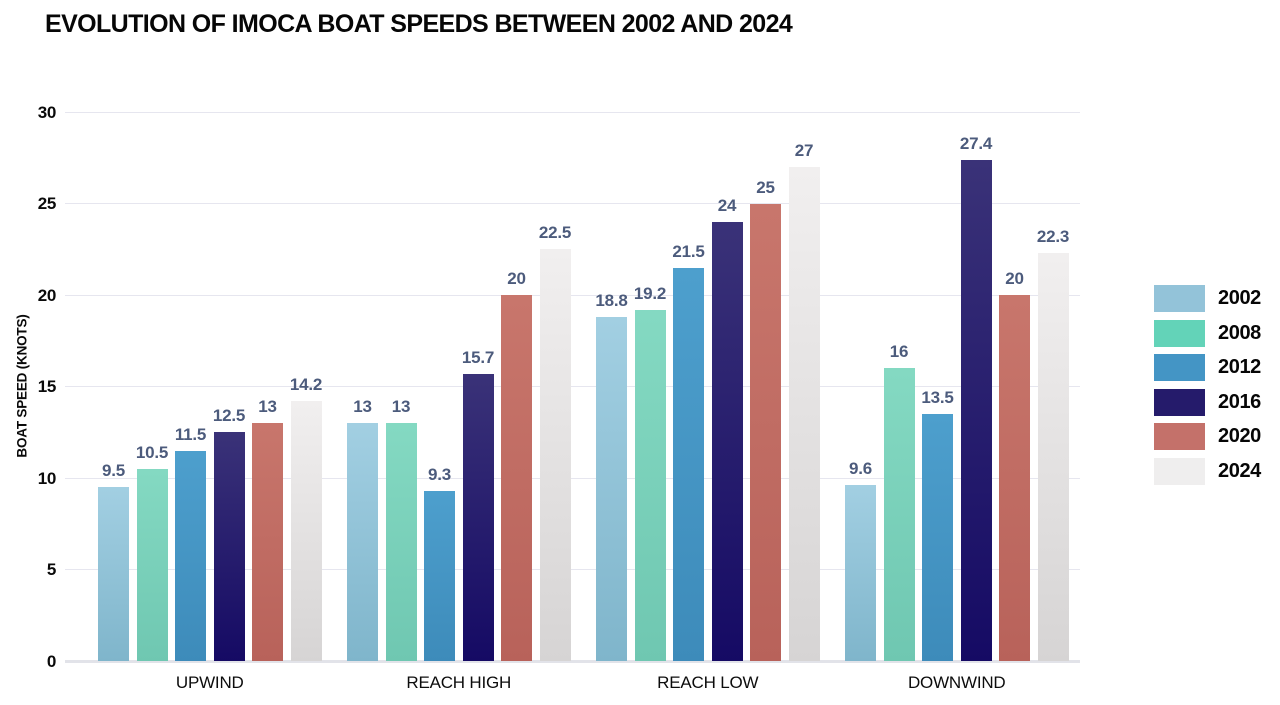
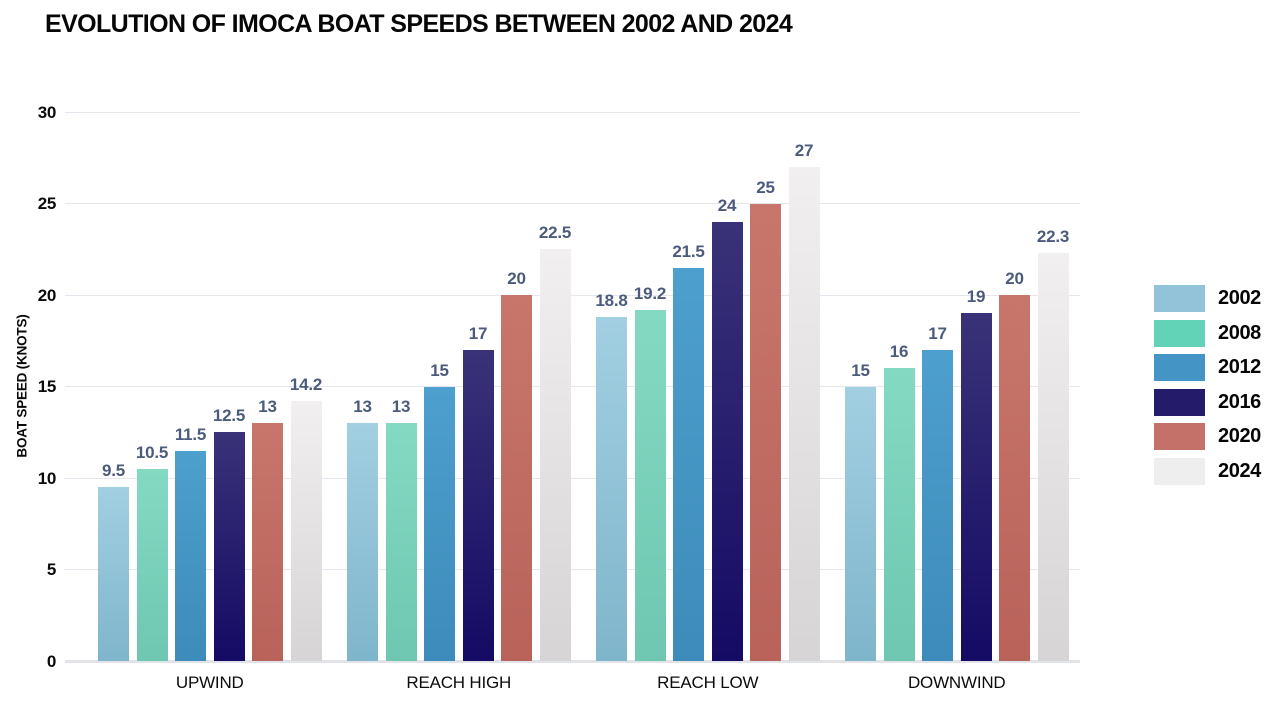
2012/REACH HIGH: 9.3 -> 15
2016/REACH HIGH: 15.7 -> 17
2002/DOWNWIND: 9.6 -> 15
2012/DOWNWIND: 13.5 -> 17
2016/DOWNWIND: 27.4 -> 19
